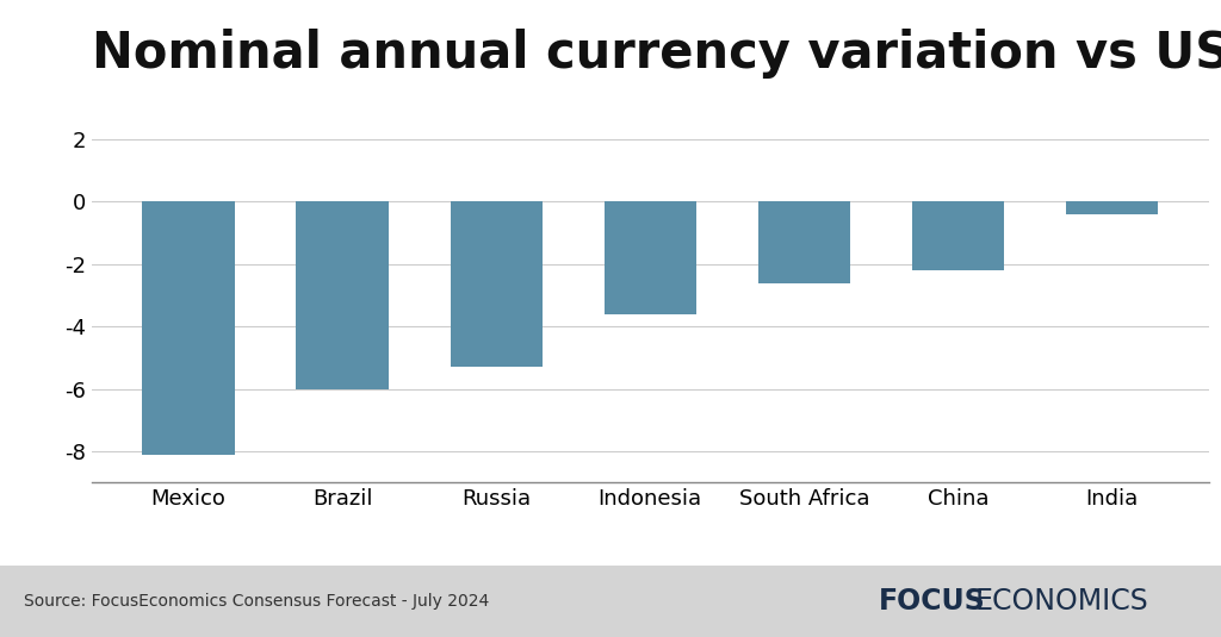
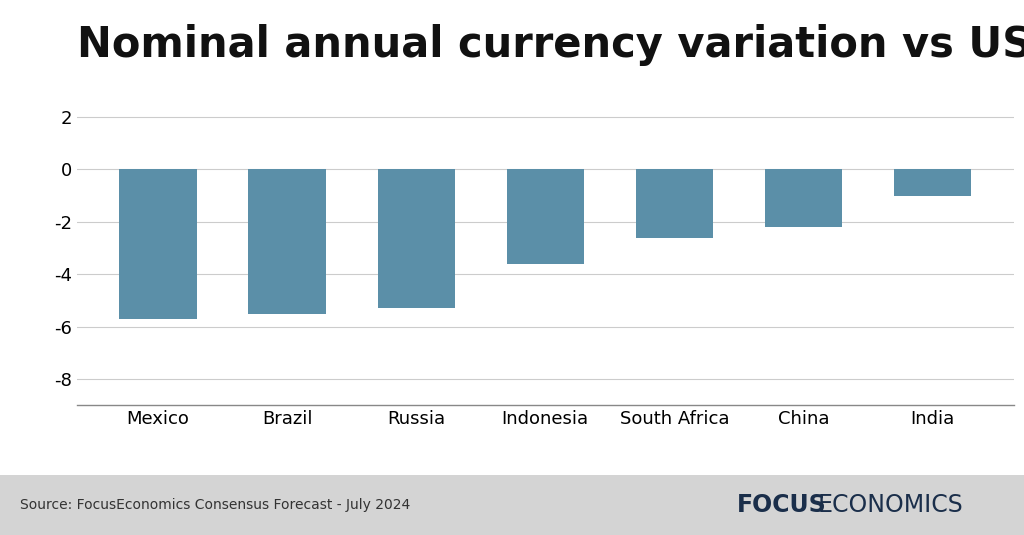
Mexico: -8.1 -> -5.7
Brazil: -6.0 -> -5.5
India: -0.4 -> -1.0
